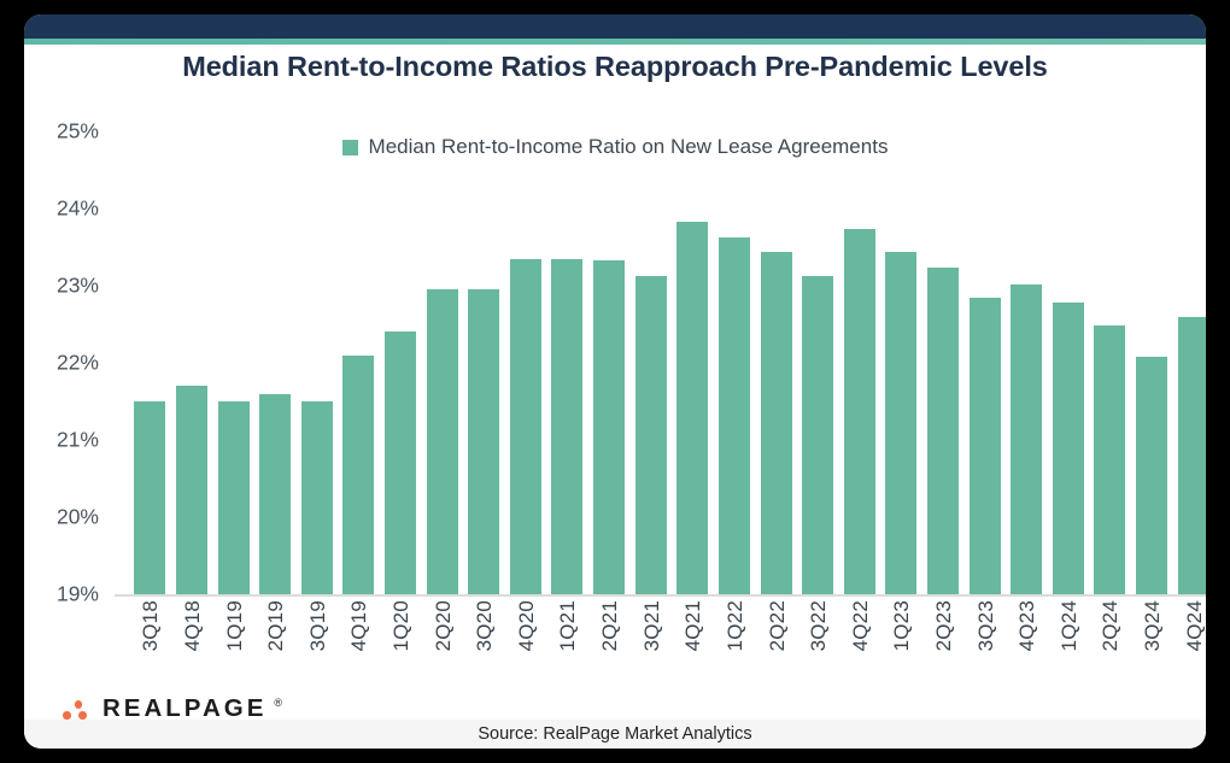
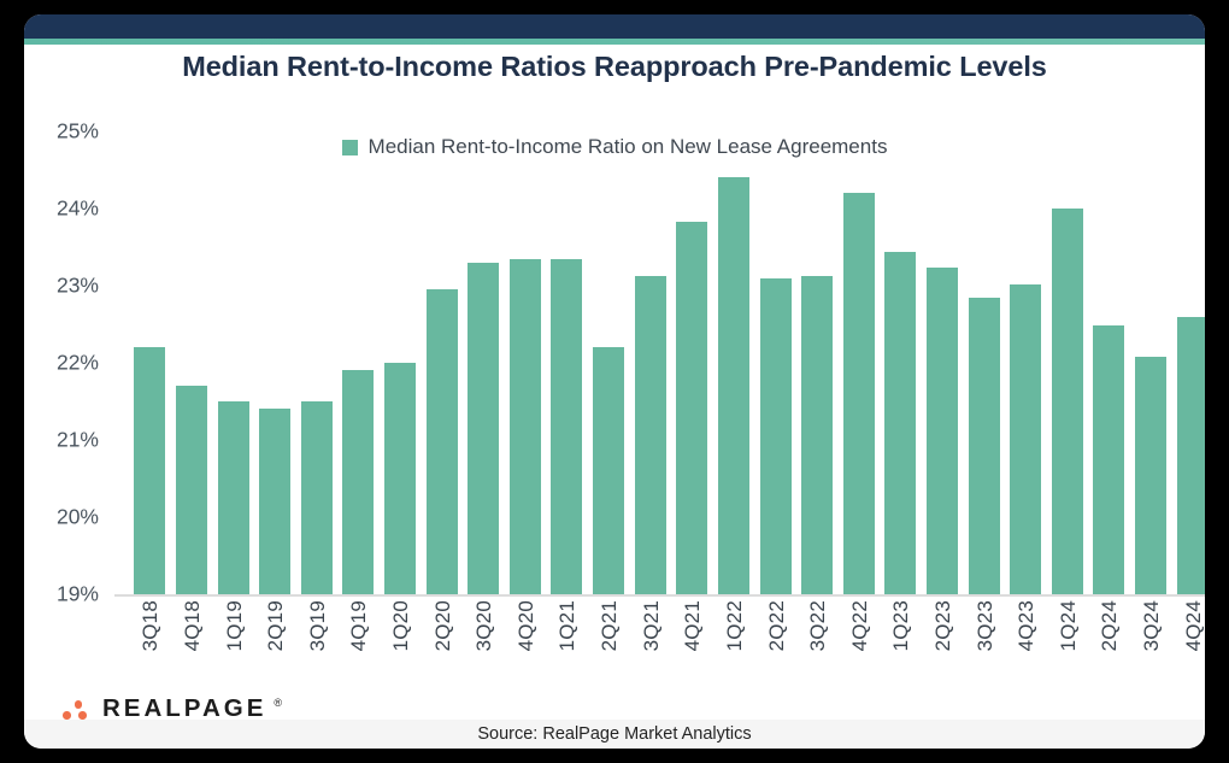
3Q18: 21.5% -> 22.2%
2Q19: 21.6% -> 21.4%
4Q19: 22.1% -> 21.9%
1Q20: 22.4% -> 22.0%
3Q20: 22.9% -> 23.3%
2Q21: 23.3% -> 22.2%
1Q22: 23.6% -> 24.4%
2Q22: 23.4% -> 23.1%
4Q22: 23.7% -> 24.2%
1Q24: 22.8% -> 24.0%
